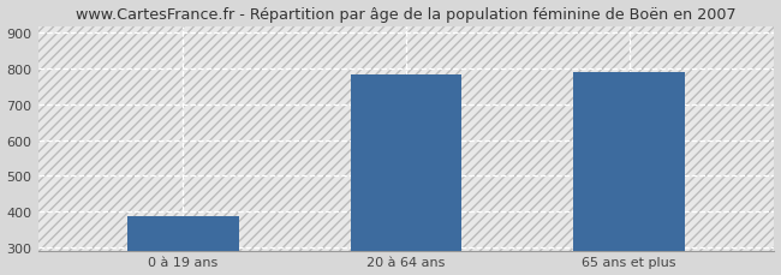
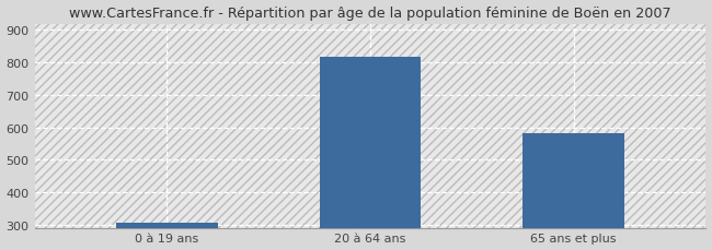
0 à 19 ans: 385 -> 305
20 à 64 ans: 785 -> 818
65 ans et plus: 790 -> 580
